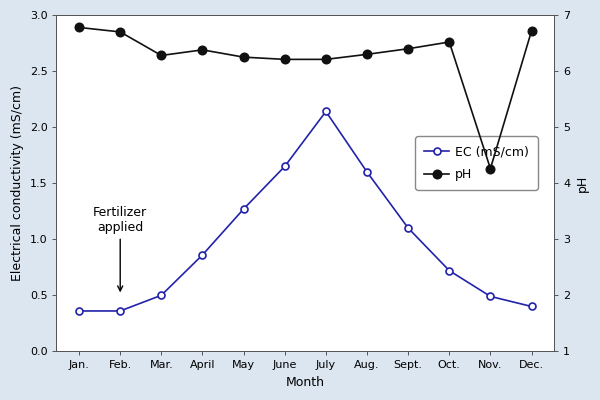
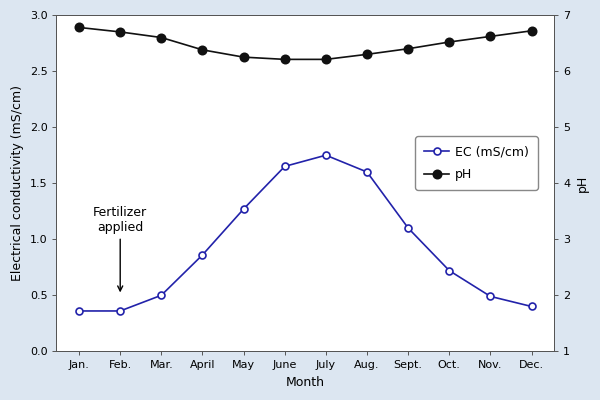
pH/Mar.: 6.28 -> 6.60
EC (mS/cm)/July: 2.14 -> 1.75
pH/Nov.: 4.26 -> 6.62
